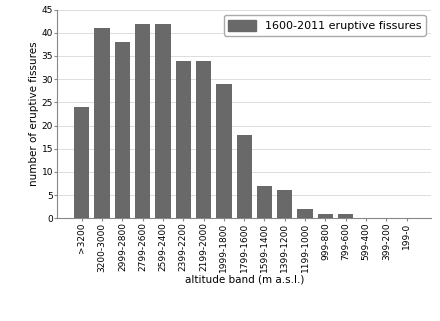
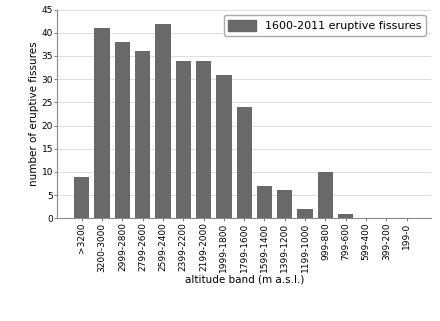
>3200: 24 -> 9
2799-2600: 42 -> 36
1999-1800: 29 -> 31
1799-1600: 18 -> 24
999-800: 1 -> 10
